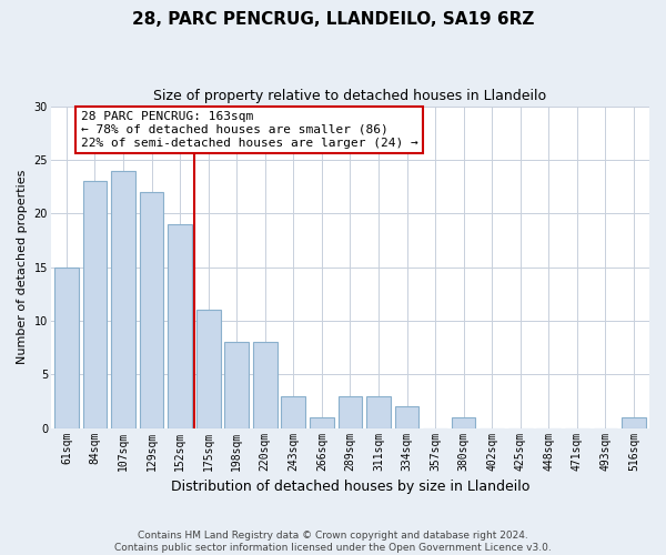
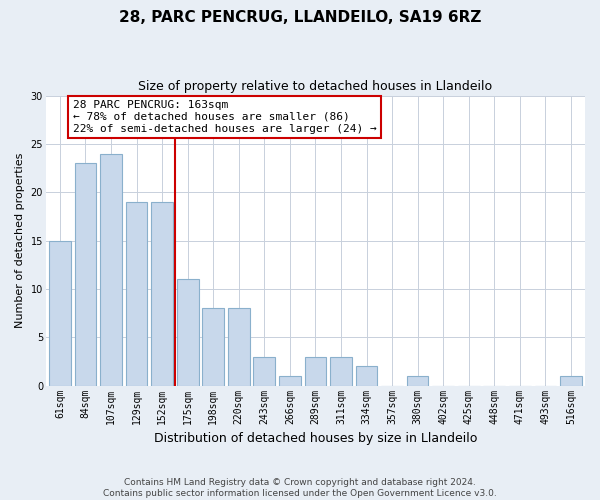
129sqm: 22 -> 19
